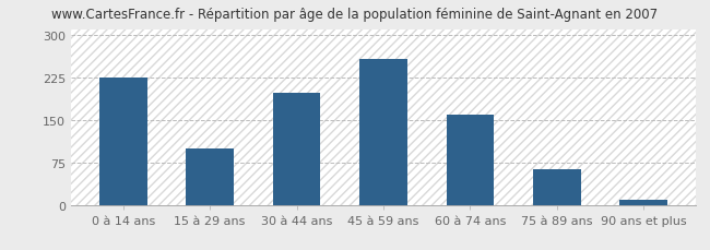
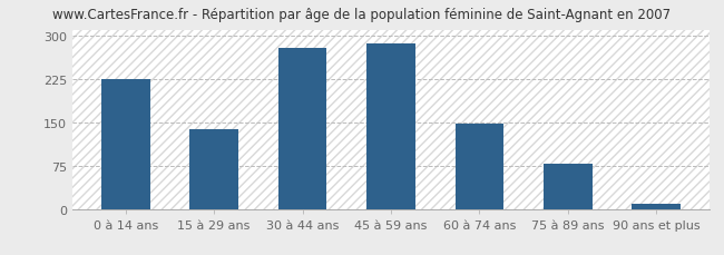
15 à 29 ans: 100 -> 137
30 à 44 ans: 198 -> 278
45 à 59 ans: 258 -> 287
60 à 74 ans: 160 -> 148
75 à 89 ans: 62 -> 78
